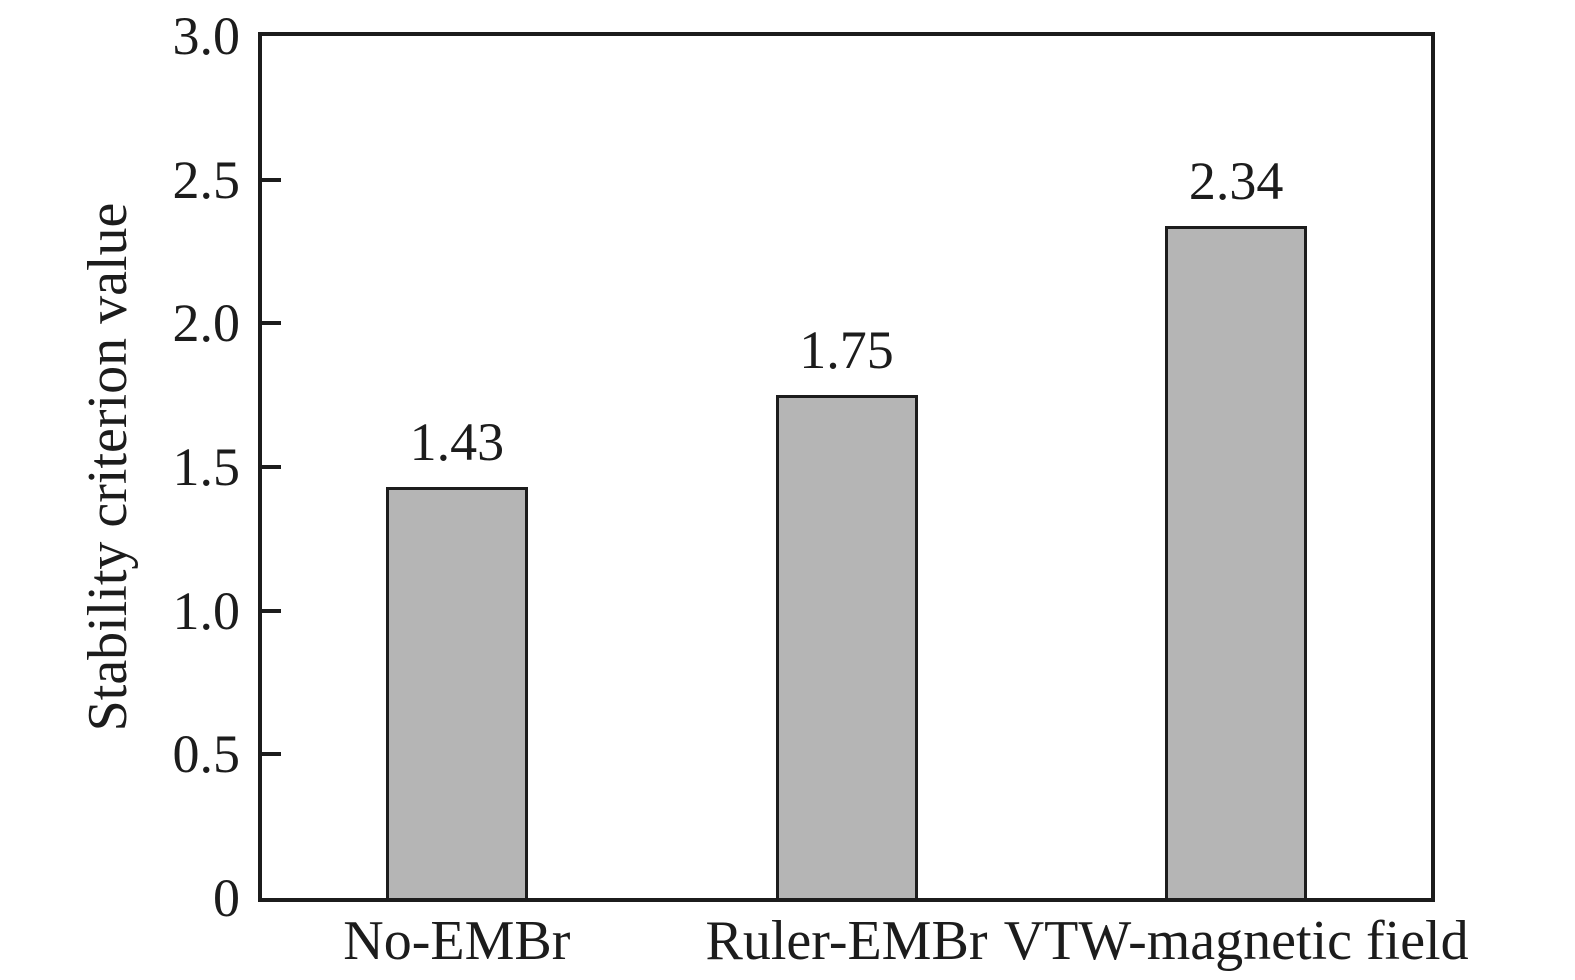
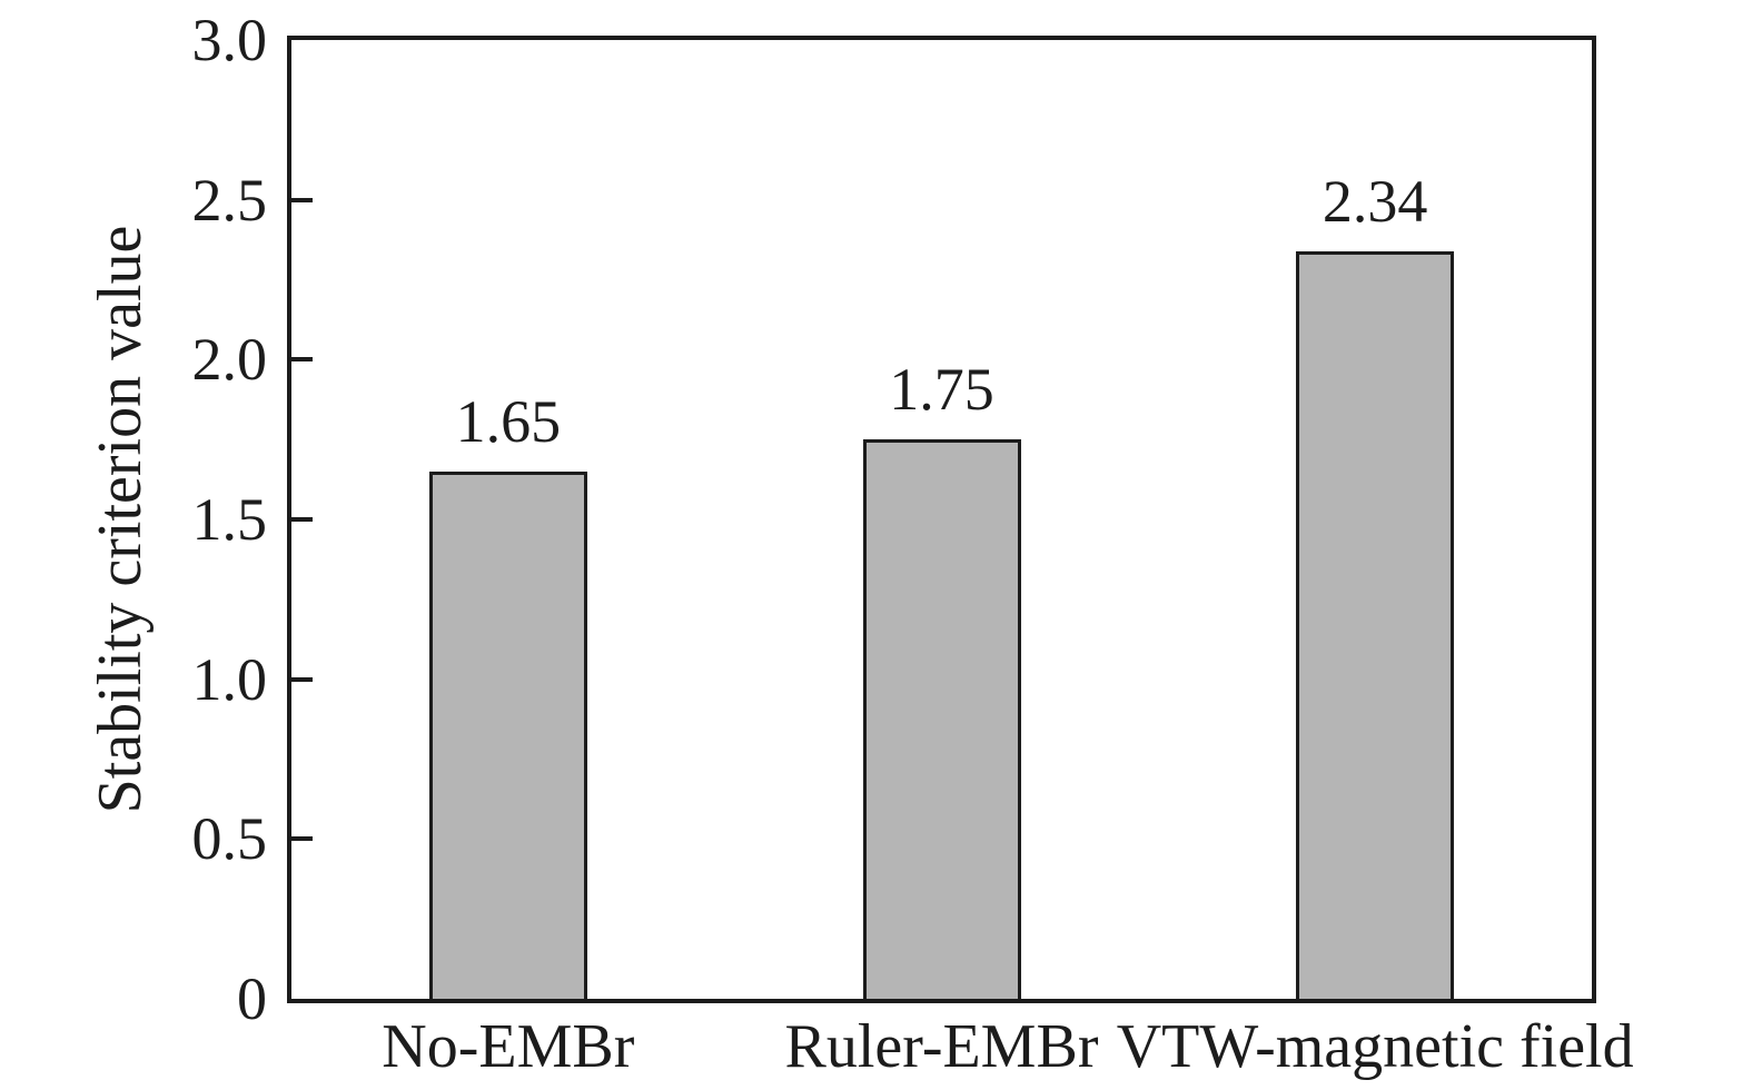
No-EMBr: 1.43 -> 1.65
